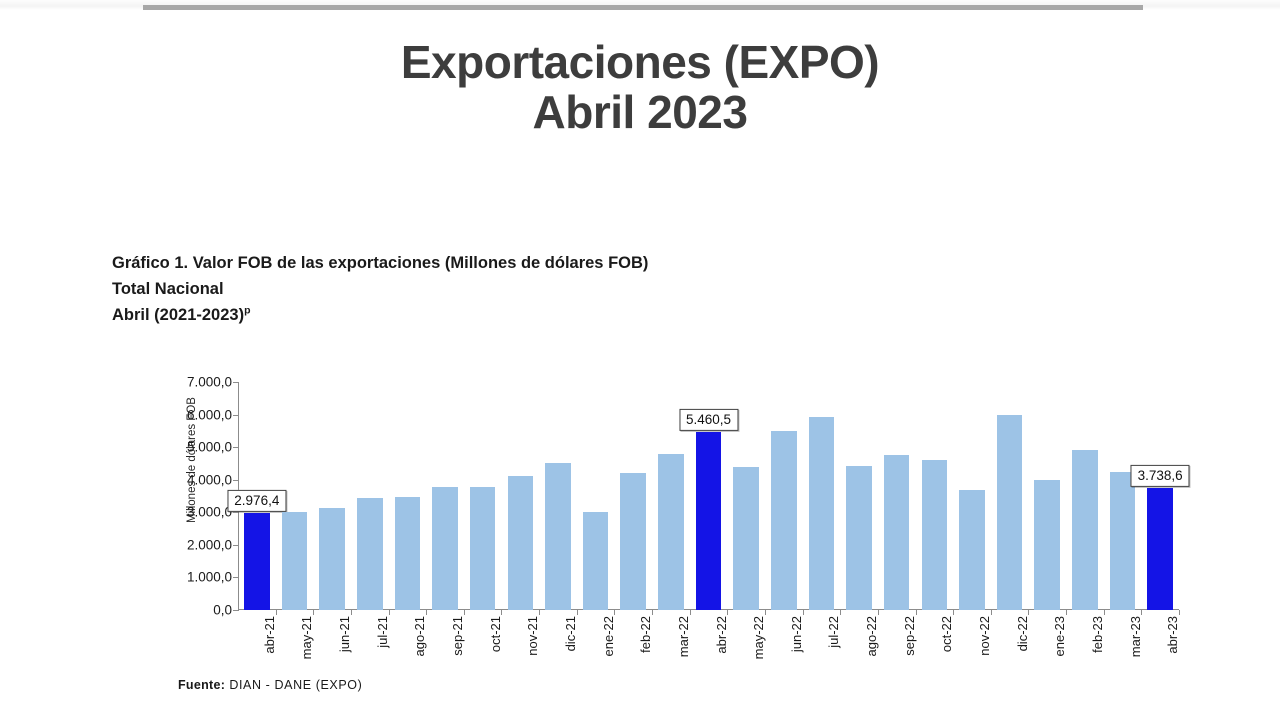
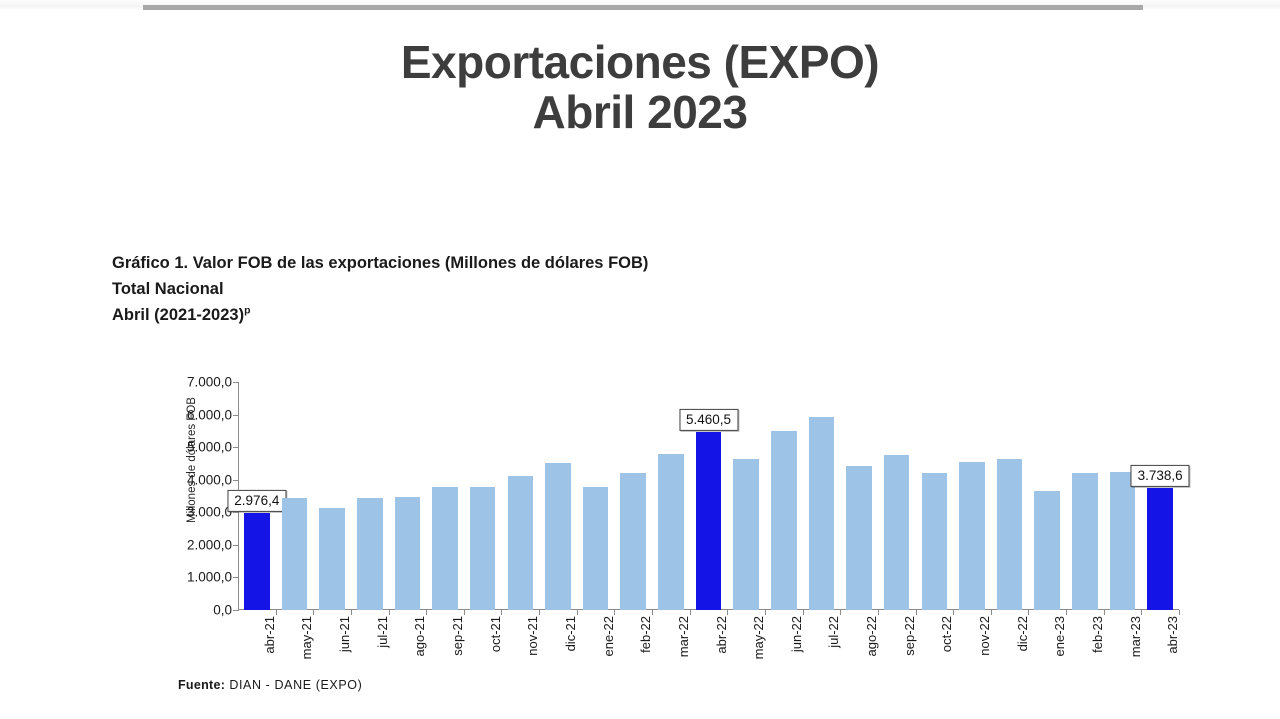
may-21: 3000 -> 3400
ene-22: 3000 -> 3800
may-22: 4400 -> 4600
oct-22: 4600 -> 4200
nov-22: 3700 -> 4500
dic-22: 6000 -> 4600
ene-23: 4000 -> 3600
feb-23: 4900 -> 4200
